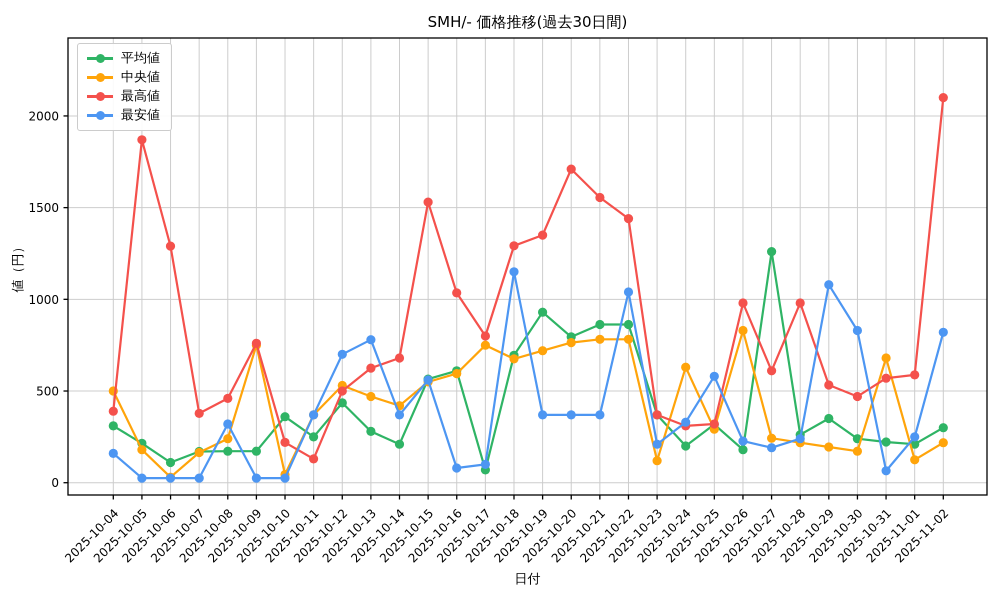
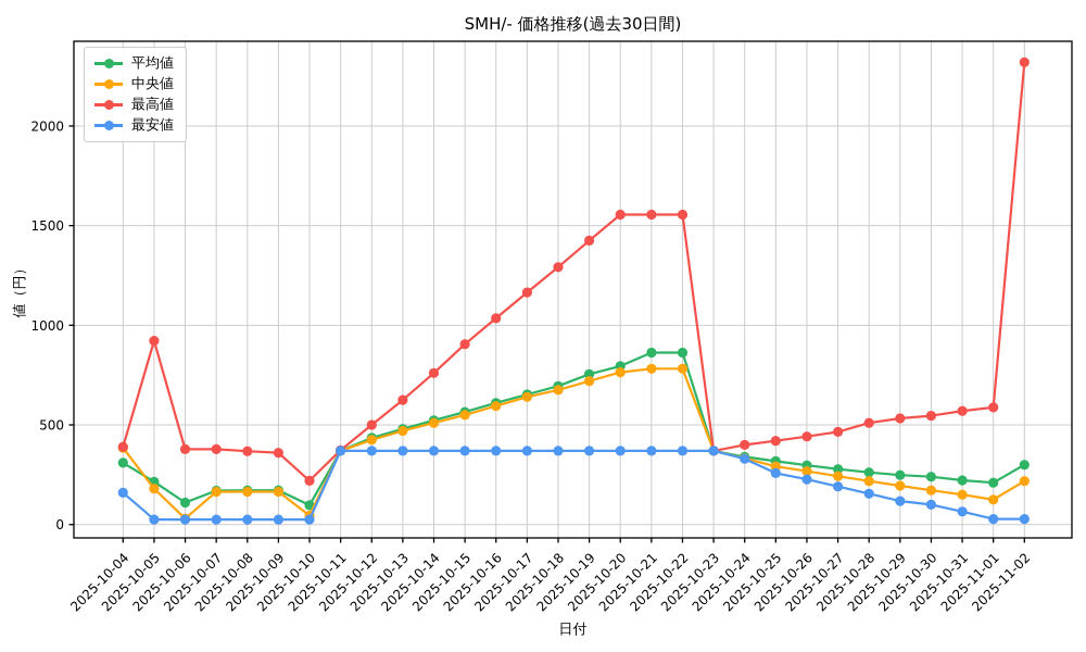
中央値/2025-10-04: 500 -> 380
最高値/2025-10-05: 1870 -> 920
最高値/2025-10-06: 1290 -> 380
中央値/2025-10-08: 240 -> 160
最高値/2025-10-08: 460 -> 370
最安値/2025-10-08: 320 -> 20
中央値/2025-10-09: 750 -> 160
最高値/2025-10-09: 760 -> 360
平均値/2025-10-10: 360 -> 100
平均値/2025-10-11: 250 -> 370
最高値/2025-10-11: 130 -> 370
中央値/2025-10-12: 530 -> 420
最安値/2025-10-12: 700 -> 370
平均値/2025-10-13: 280 -> 480
最安値/2025-10-13: 780 -> 370
平均値/2025-10-14: 210 -> 520
中央値/2025-10-14: 420 -> 510
最高値/2025-10-14: 680 -> 760
最高値/2025-10-15: 1530 -> 900
最安値/2025-10-15: 560 -> 370
最安値/2025-10-16: 80 -> 370
平均値/2025-10-17: 70 -> 650
中央値/2025-10-17: 750 -> 640
最高値/2025-10-17: 800 -> 1160
最安値/2025-10-17: 100 -> 370
最安値/2025-10-18: 1150 -> 370
平均値/2025-10-19: 930 -> 760
最高値/2025-10-19: 1350 -> 1420
最高値/2025-10-20: 1710 -> 1560
最高値/2025-10-22: 1440 -> 1560
最安値/2025-10-22: 1040 -> 370
中央値/2025-10-23: 120 -> 370
最安値/2025-10-23: 210 -> 370
平均値/2025-10-24: 200 -> 340
中央値/2025-10-24: 630 -> 330
最高値/2025-10-24: 310 -> 400
最高値/2025-10-25: 320 -> 420
最安値/2025-10-25: 580 -> 260
平均値/2025-10-26: 180 -> 300
中央値/2025-10-26: 830 -> 270
最高値/2025-10-26: 980 -> 440
平均値/2025-10-27: 1260 -> 280
最高値/2025-10-27: 610 -> 460
最高値/2025-10-28: 980 -> 510
最安値/2025-10-28: 240 -> 160
平均値/2025-10-29: 350 -> 250
最安値/2025-10-29: 1080 -> 120
最高値/2025-10-30: 470 -> 550
最安値/2025-10-30: 830 -> 100
中央値/2025-10-31: 680 -> 150
最安値/2025-11-01: 250 -> 30
最高値/2025-11-02: 2100 -> 2320
最安値/2025-11-02: 820 -> 30
